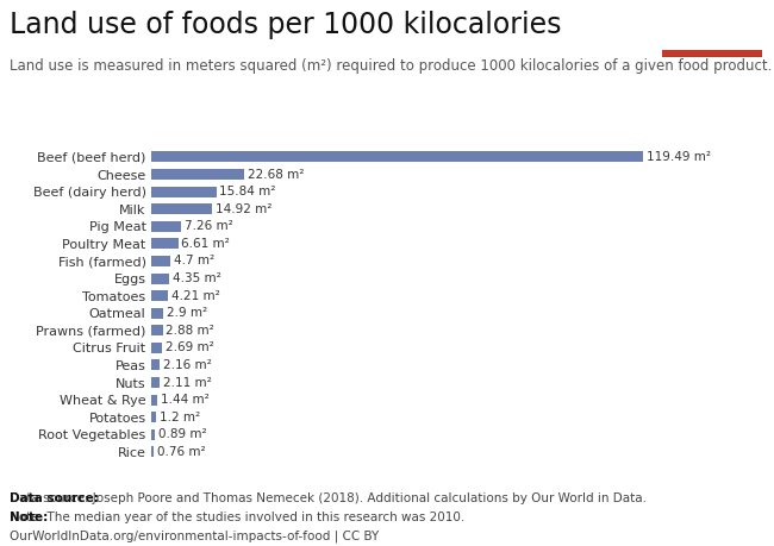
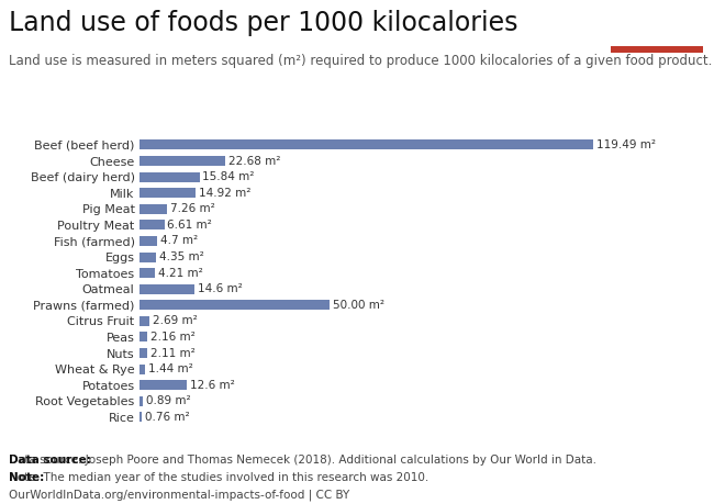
Oatmeal: 2.9 -> 14.6
Prawns (farmed): 2.88 -> 50.00
Potatoes: 1.2 -> 12.6
